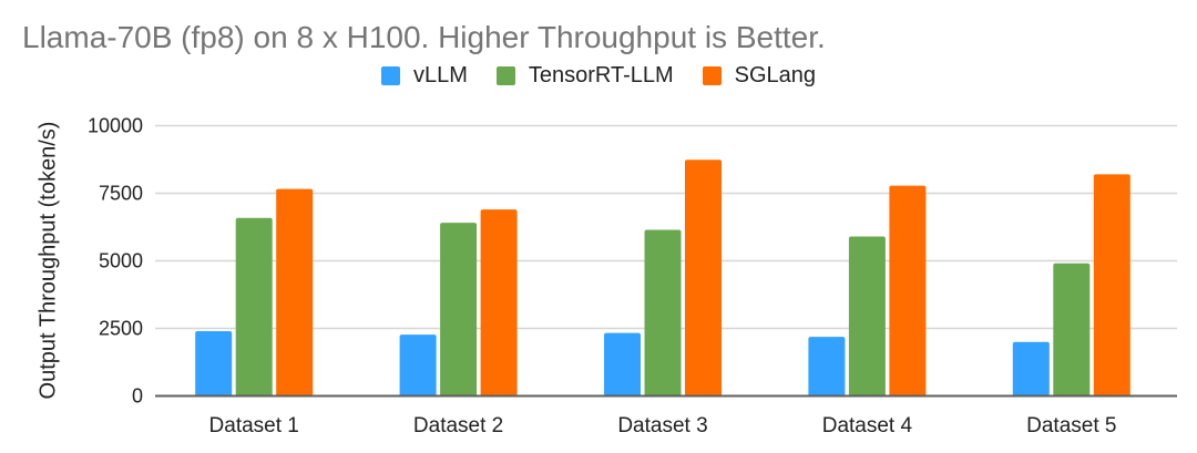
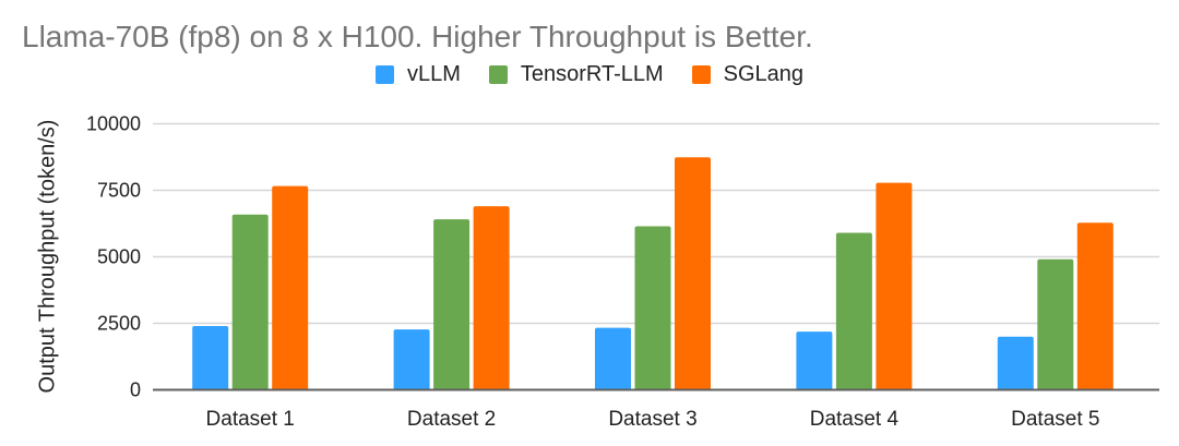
SGLang/Dataset 5: 8200 -> 6300
